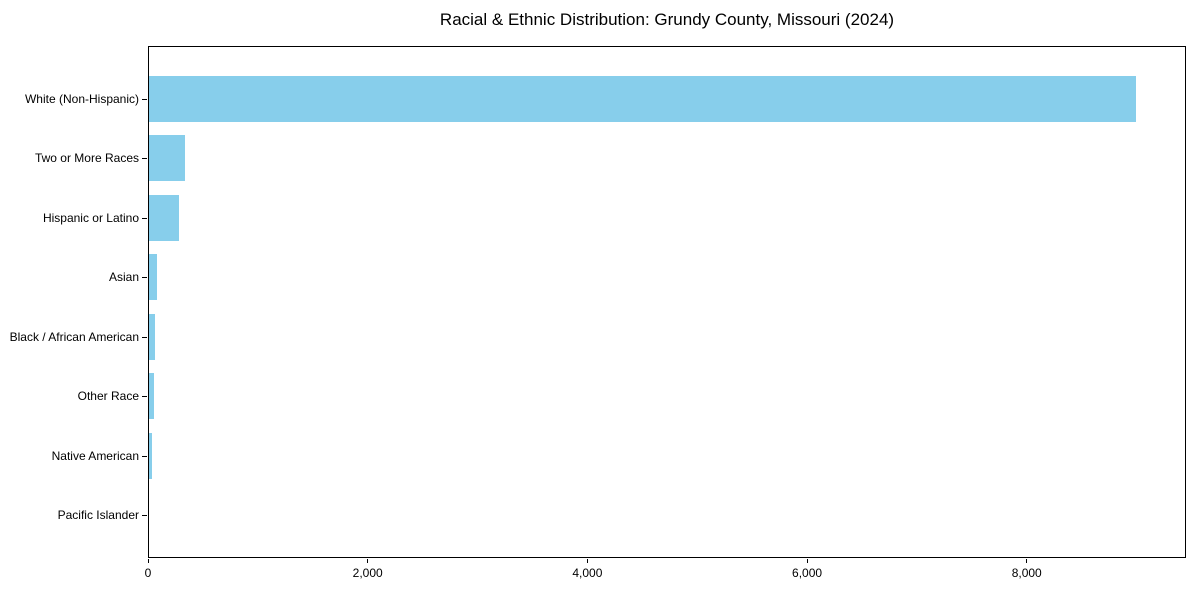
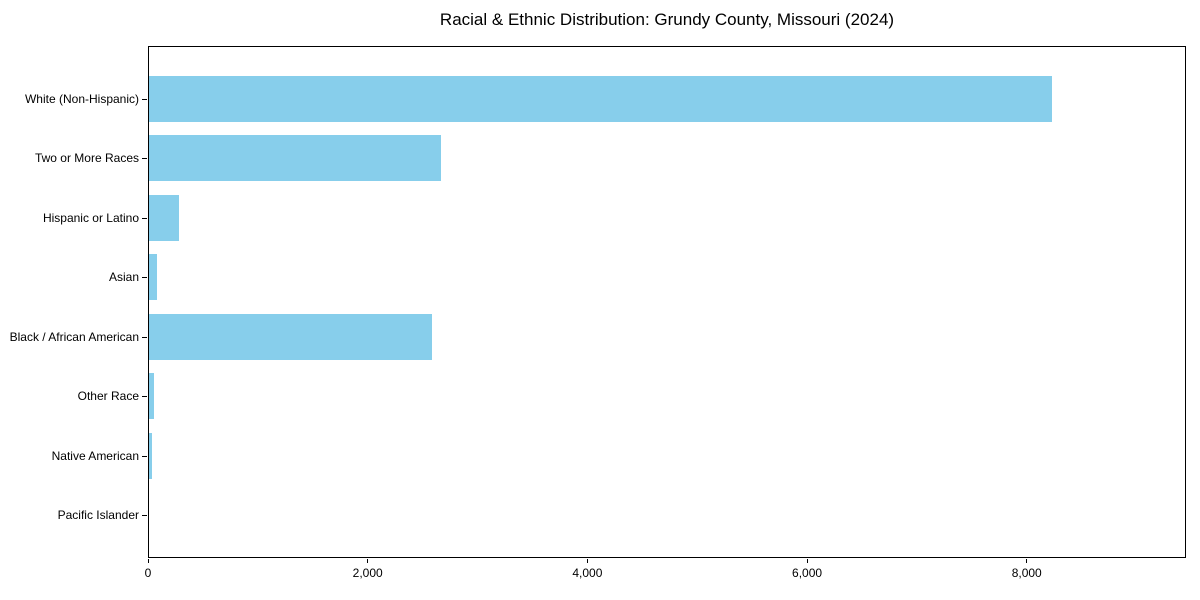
White (Non-Hispanic): 9000 -> 8240
Two or More Races: 320 -> 2660
Black / African American: 60 -> 2580
